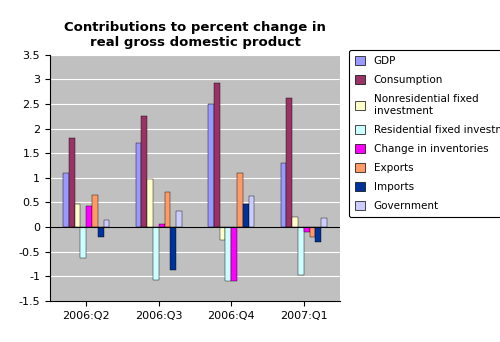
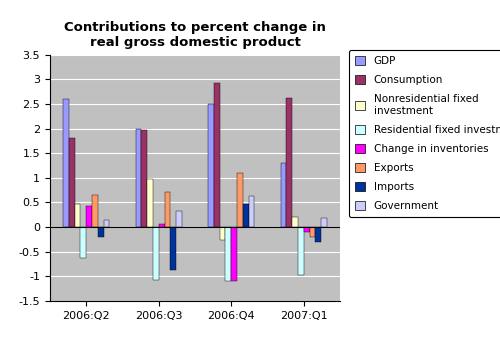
GDP/2006:Q2: 1.1 -> 2.6
GDP/2006:Q3: 1.7 -> 2.0
Consumption/2006:Q3: 2.25 -> 1.97
